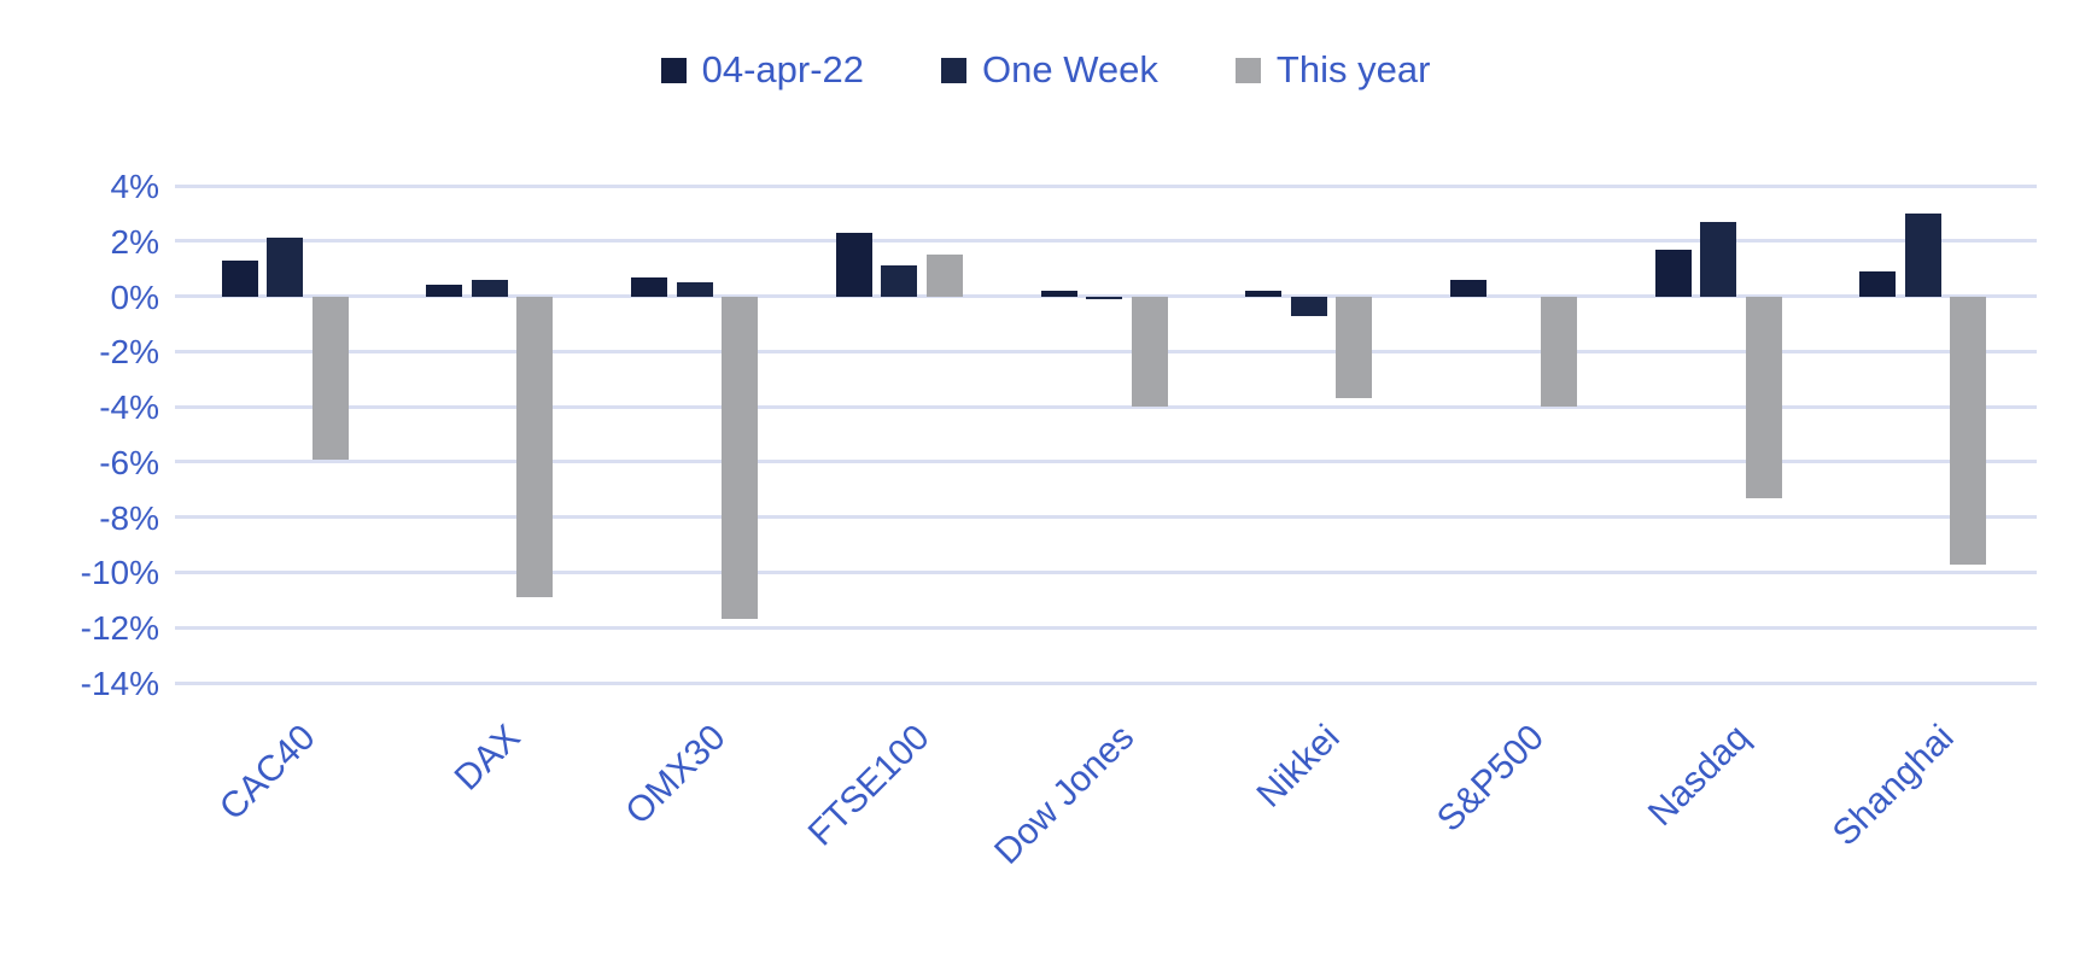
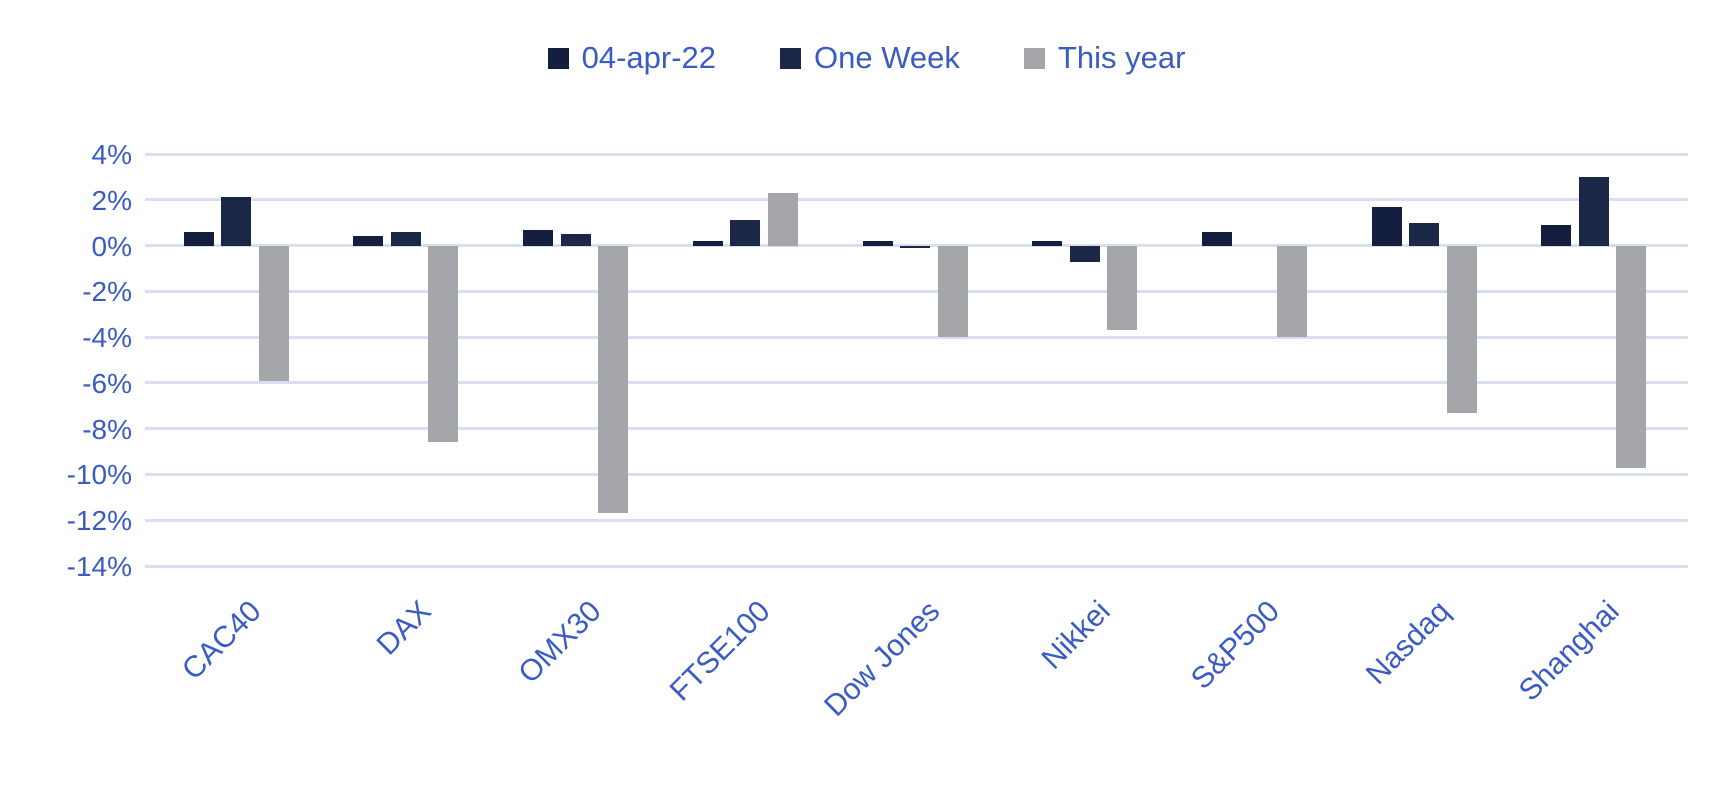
04-apr-22/CAC40: 1.3% -> 0.6%
This year/DAX: -10.9% -> -8.6%
04-apr-22/FTSE100: 2.3% -> 0.2%
This year/FTSE100: 1.5% -> 2.3%
One Week/Nasdaq: 2.7% -> 1.0%
